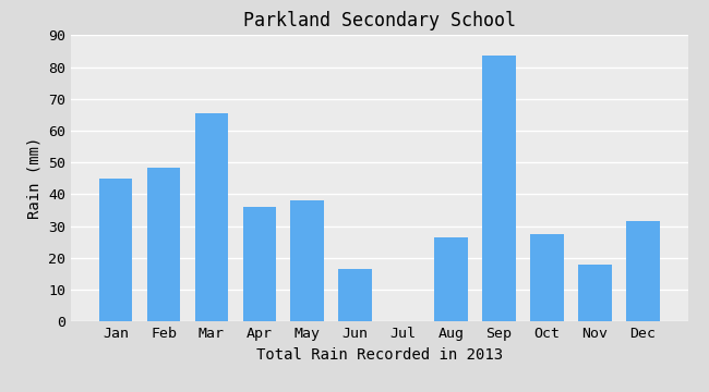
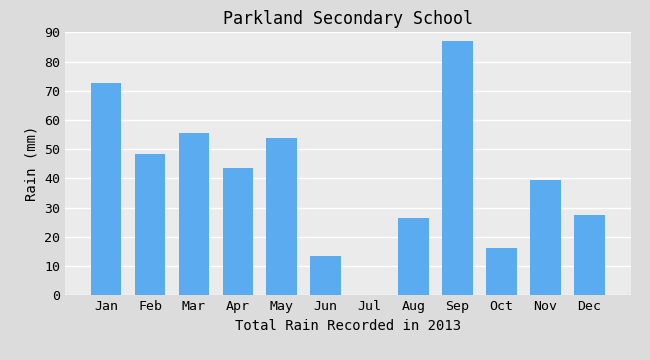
Jan: 45.0 -> 72.5
Mar: 65.5 -> 55.5
Apr: 36.0 -> 43.5
May: 38.0 -> 54.0
Jun: 16.5 -> 13.5
Sep: 83.5 -> 87.0
Oct: 27.5 -> 16.0
Nov: 18.0 -> 39.5
Dec: 31.5 -> 27.5
